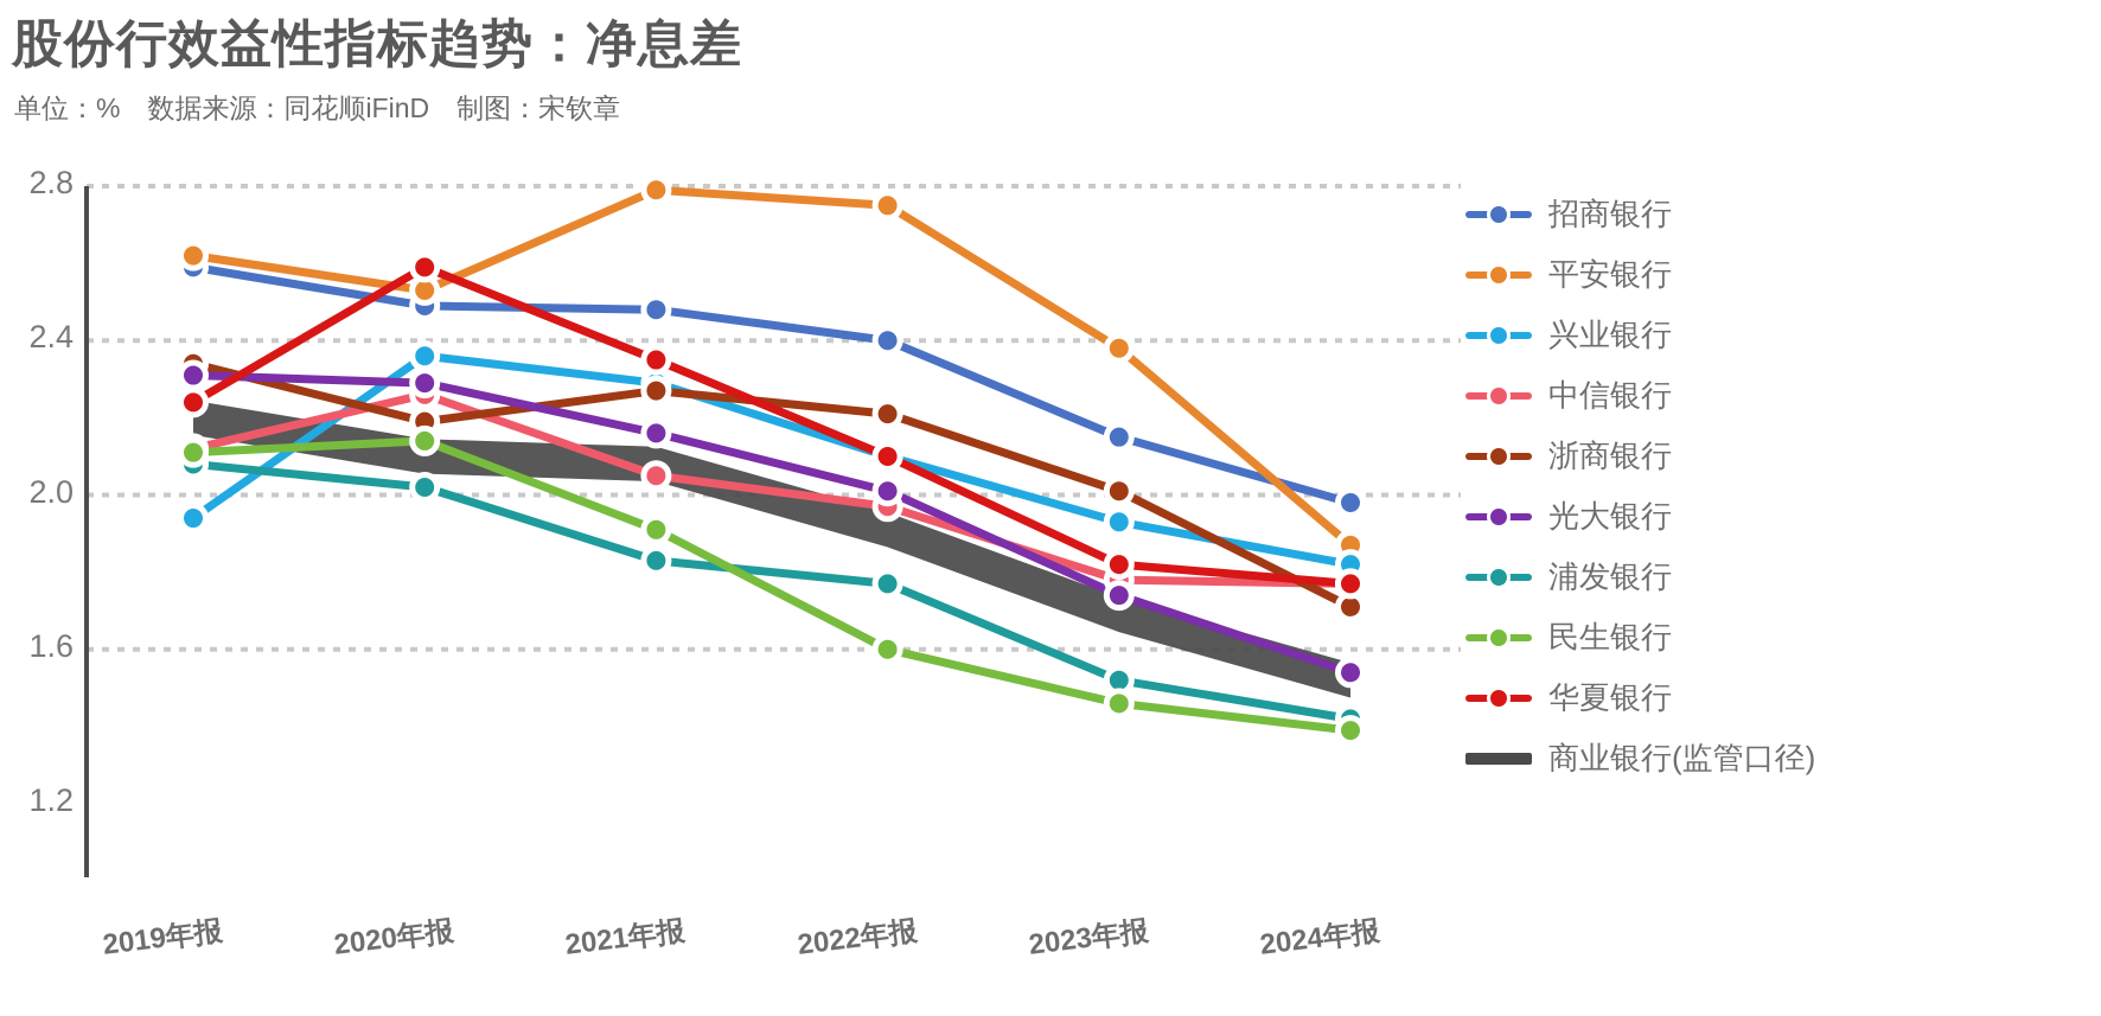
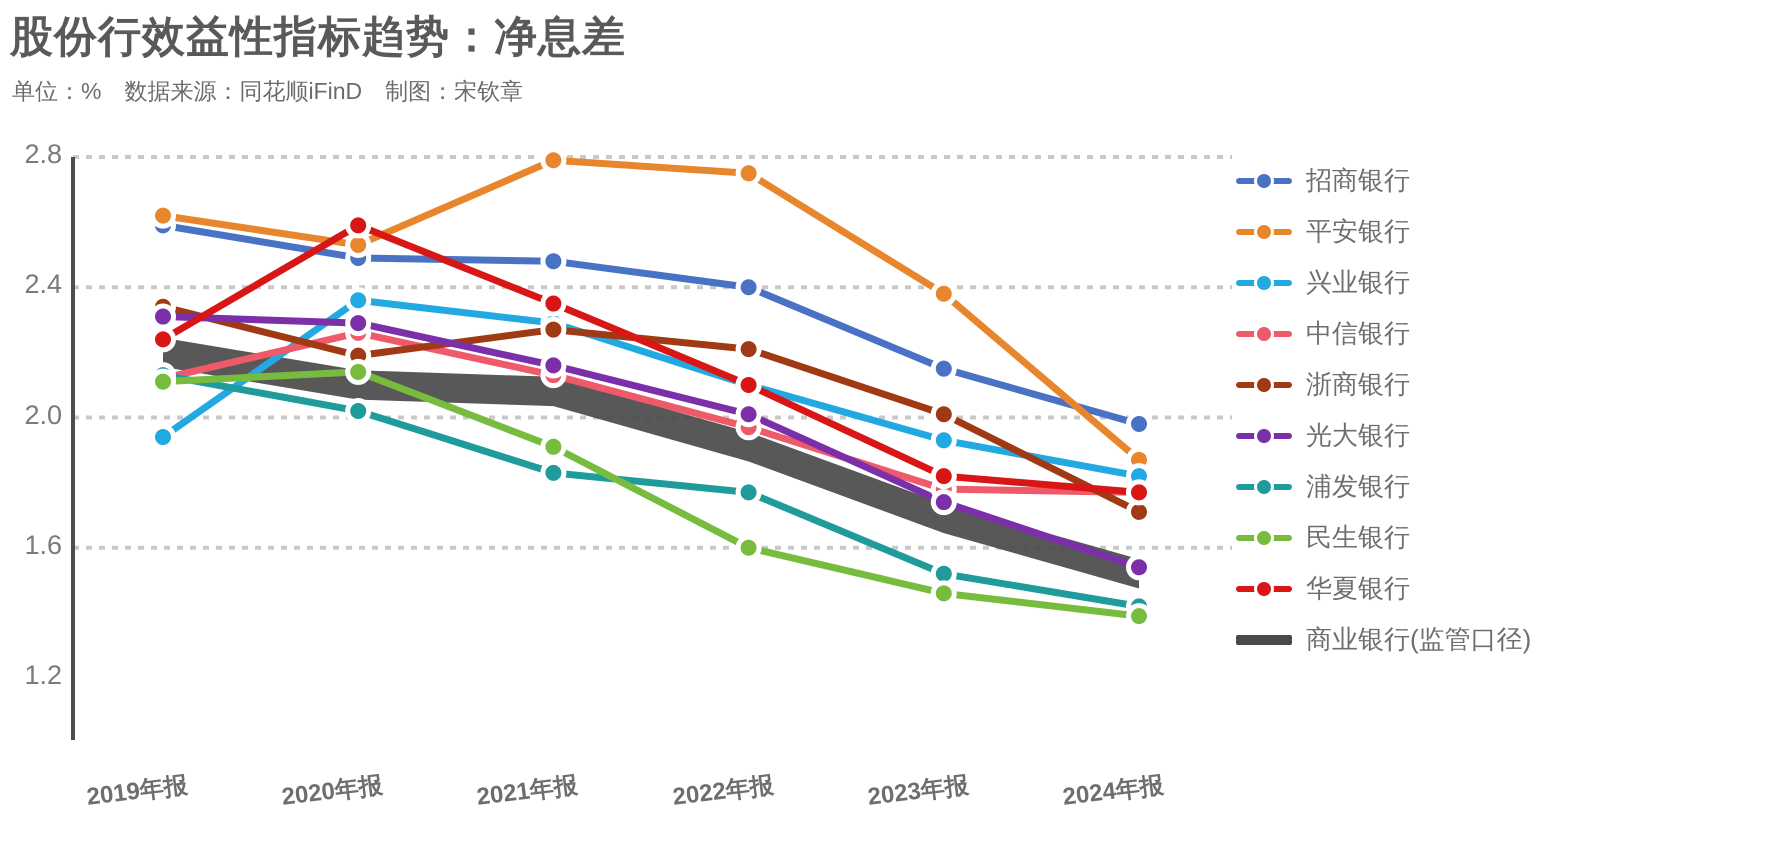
浦发银行/2019年报: 2.08 -> 2.13
中信银行/2021年报: 2.05 -> 2.13
